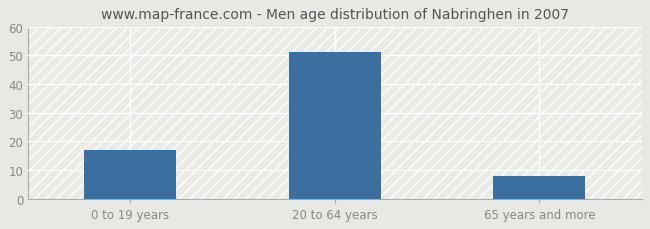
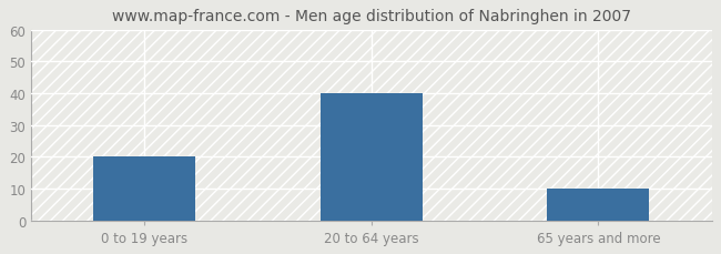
0 to 19 years: 17 -> 20
20 to 64 years: 51 -> 40
65 years and more: 8 -> 10
